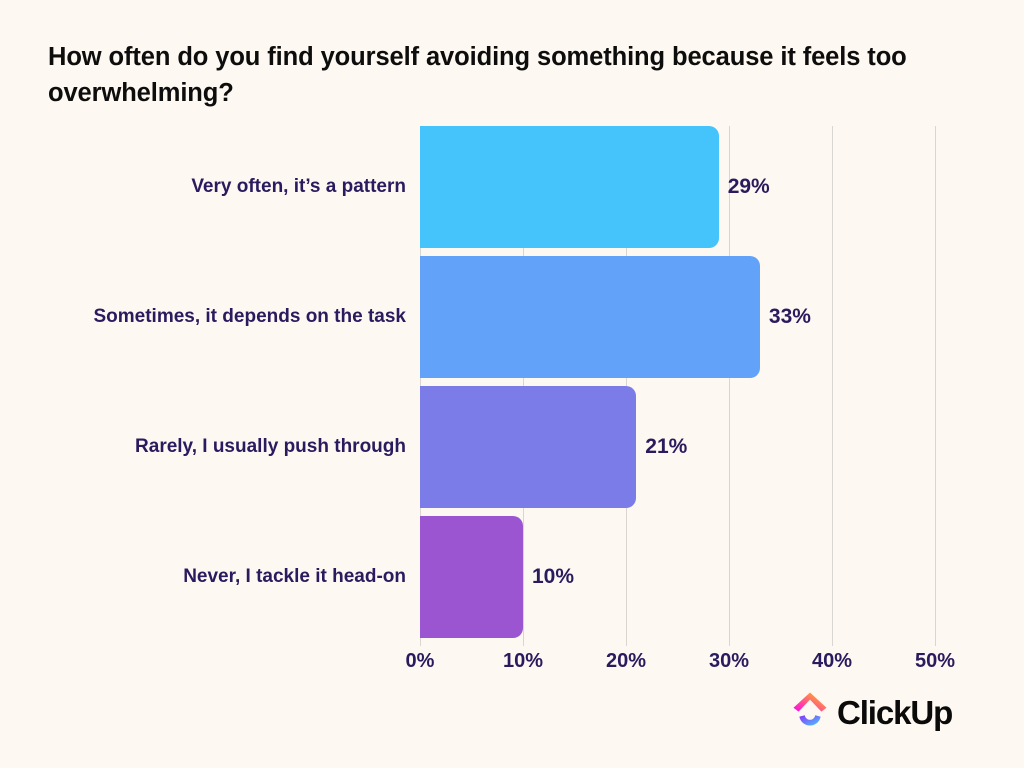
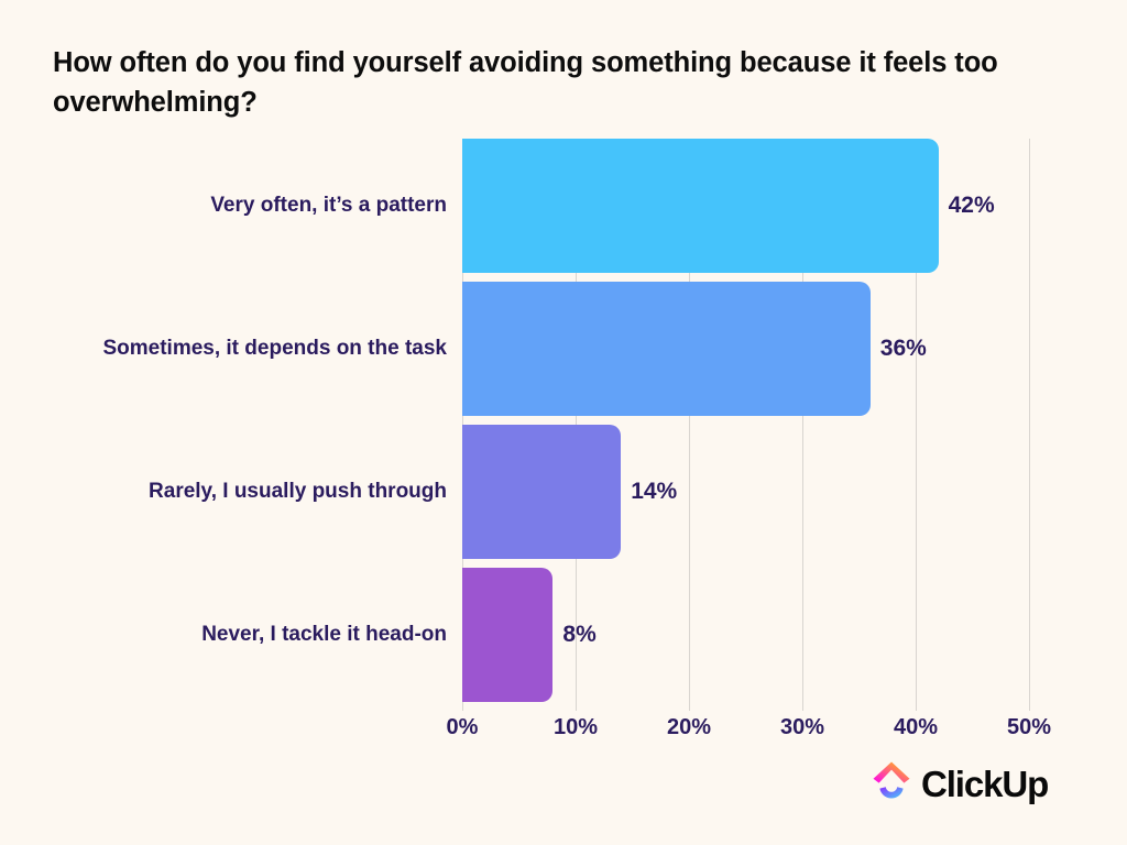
Very often, it’s a pattern: 29% -> 42%
Sometimes, it depends on the task: 33% -> 36%
Rarely, I usually push through: 21% -> 14%
Never, I tackle it head-on: 10% -> 8%
